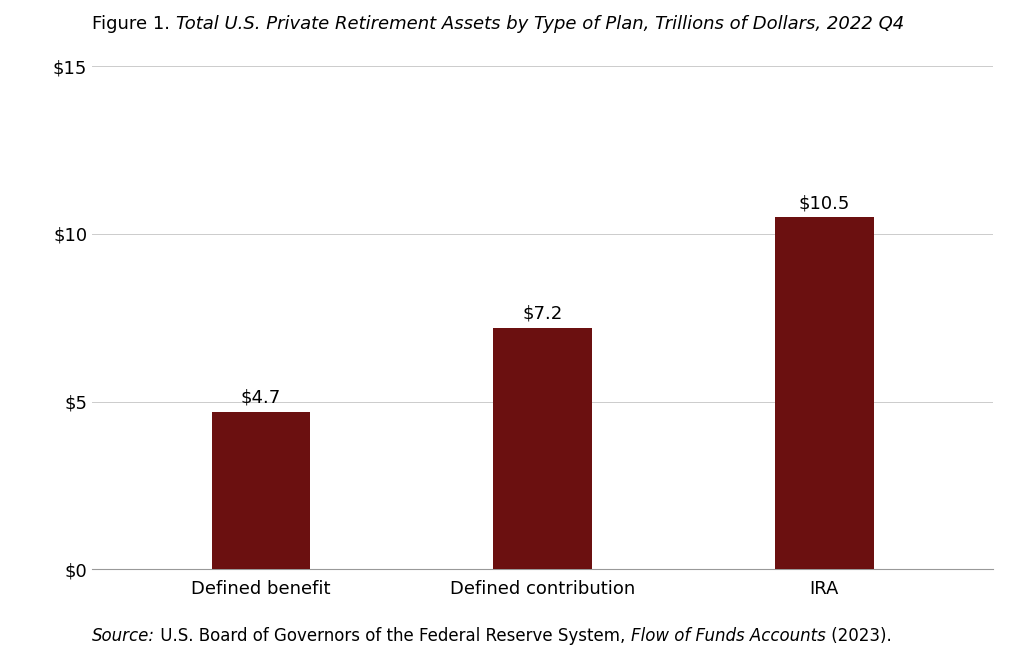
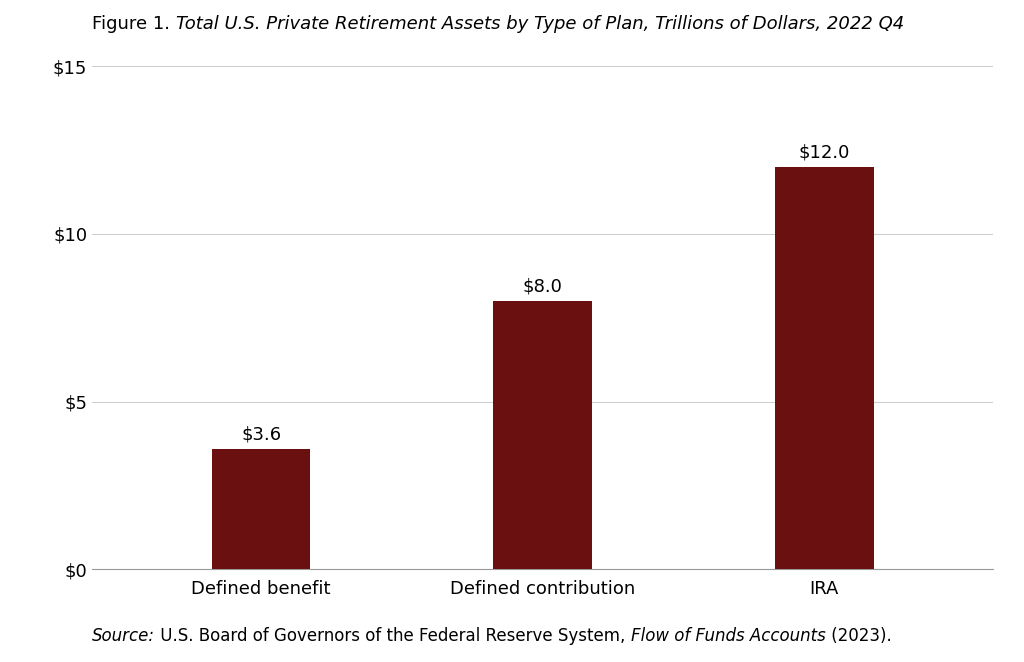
Defined benefit: $4.7 -> $3.6
Defined contribution: $7.2 -> $8.0
IRA: $10.5 -> $12.0
